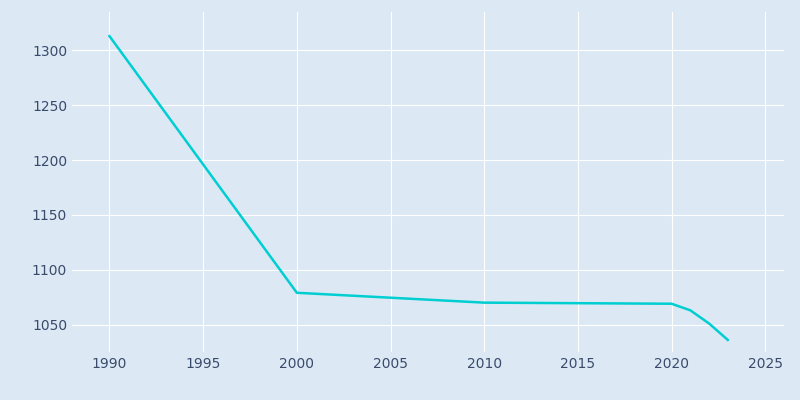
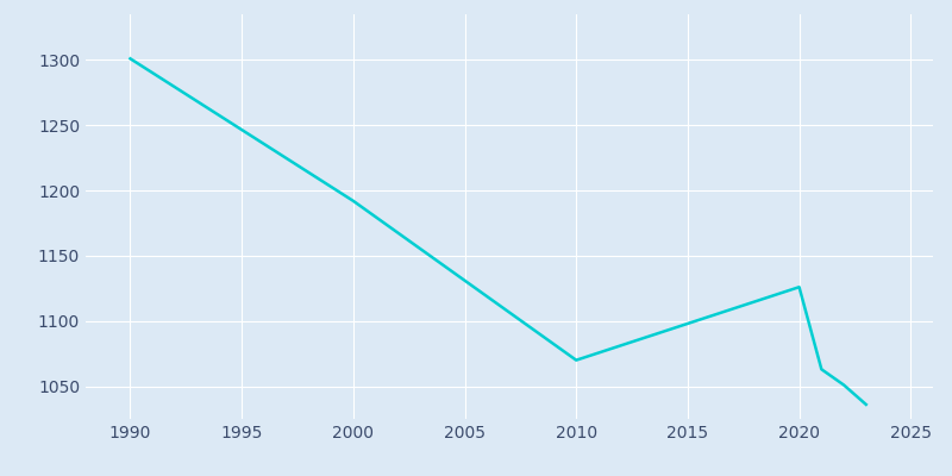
1990: 1313 -> 1301
2000: 1079 -> 1192
2020: 1069 -> 1126
